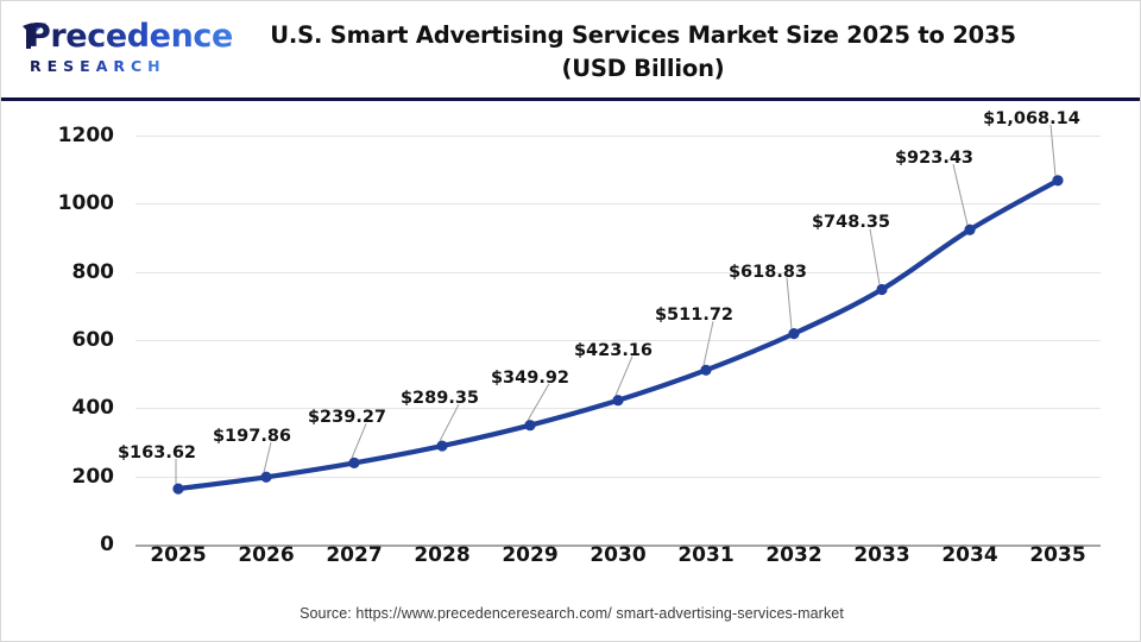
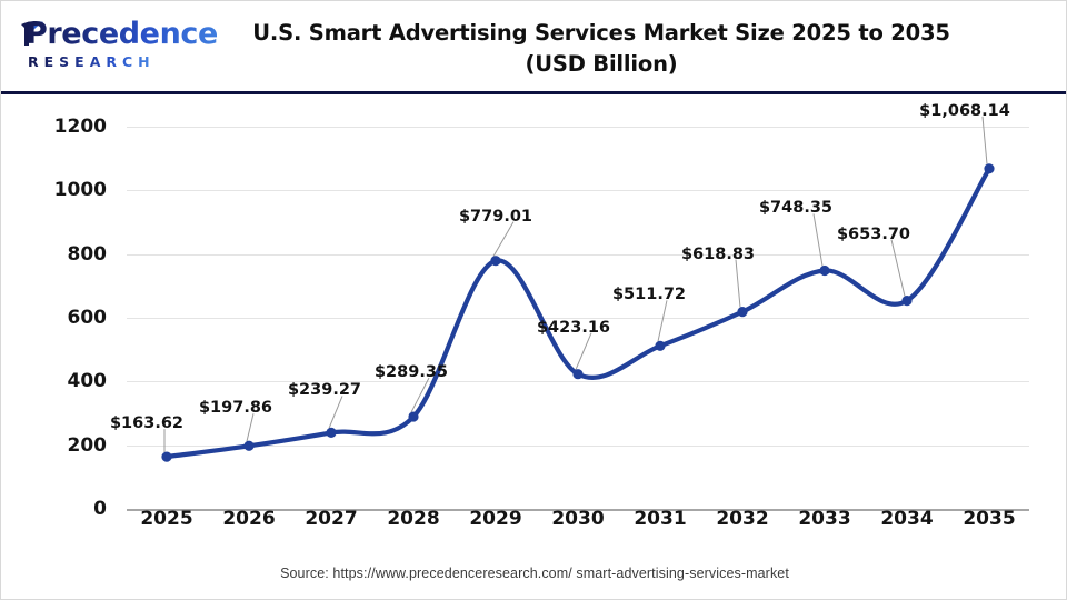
2029: $349.92 -> $779.01
2034: $923.43 -> $653.70
